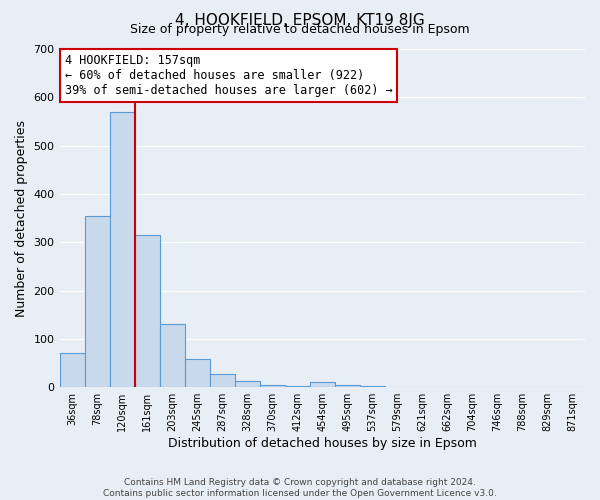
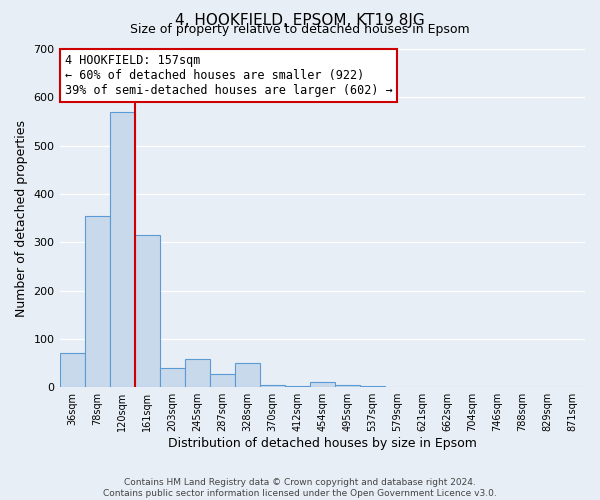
203sqm: 130 -> 40
328sqm: 13 -> 50
